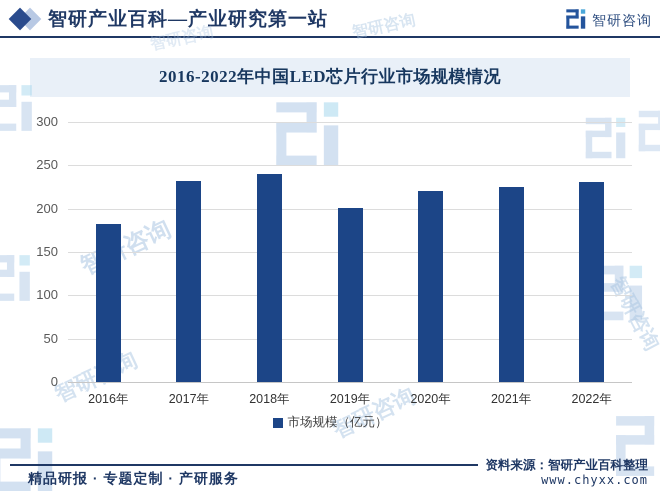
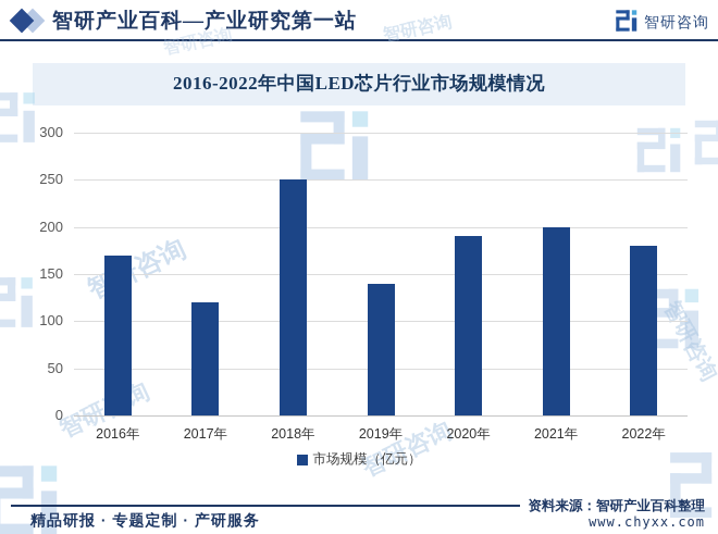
2016年: 180 -> 170
2017年: 230 -> 120
2018年: 240 -> 250
2019年: 200 -> 140
2020年: 220 -> 190
2021年: 220 -> 200
2022年: 230 -> 180
